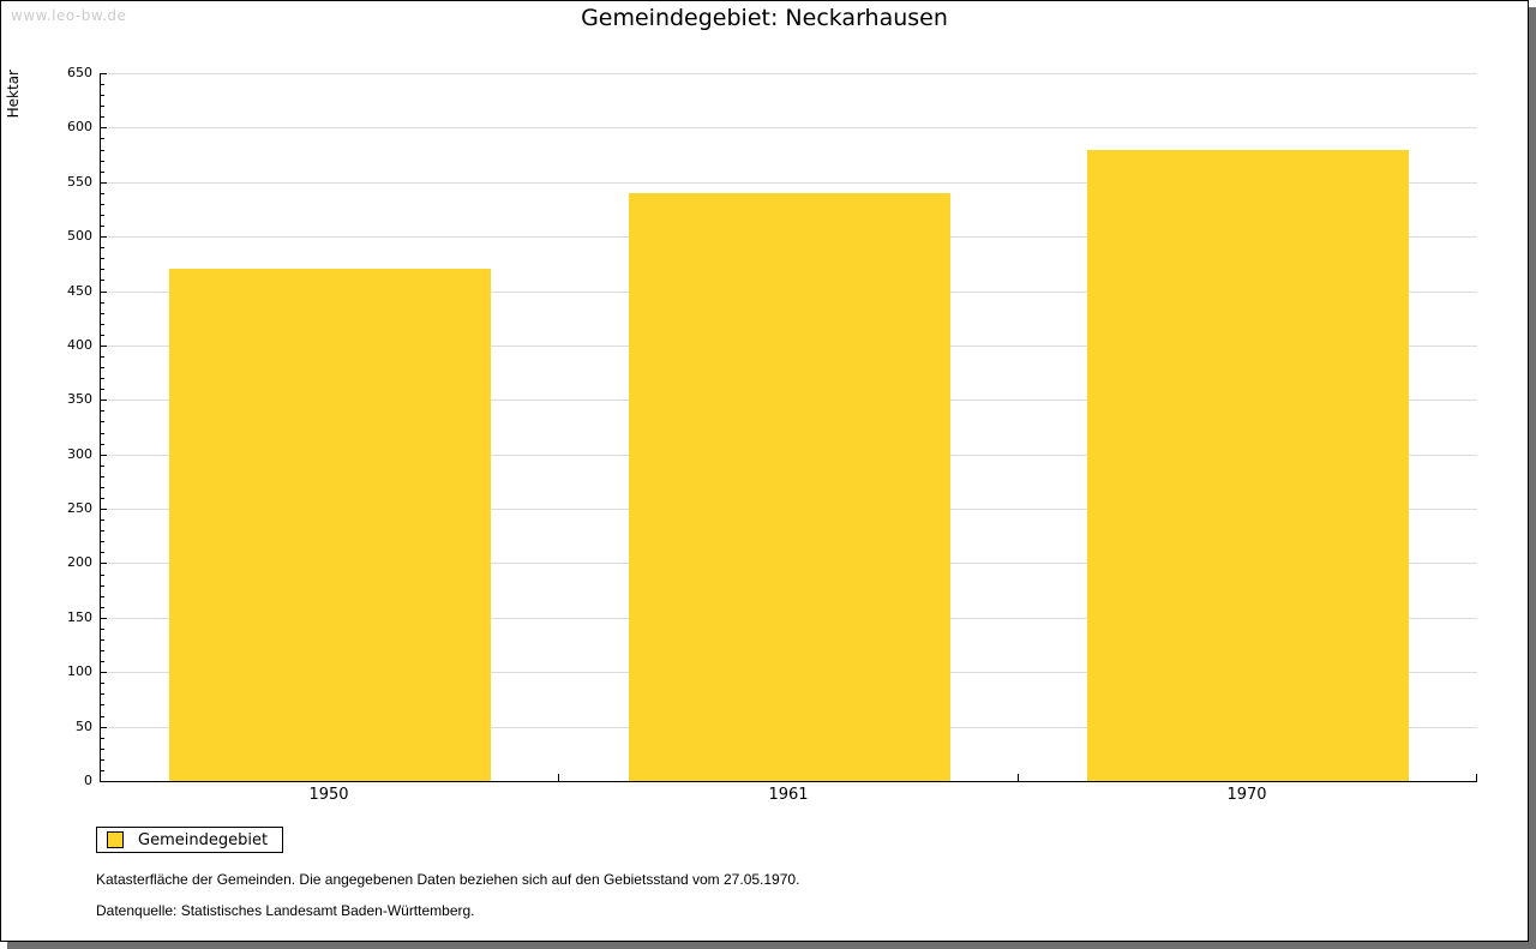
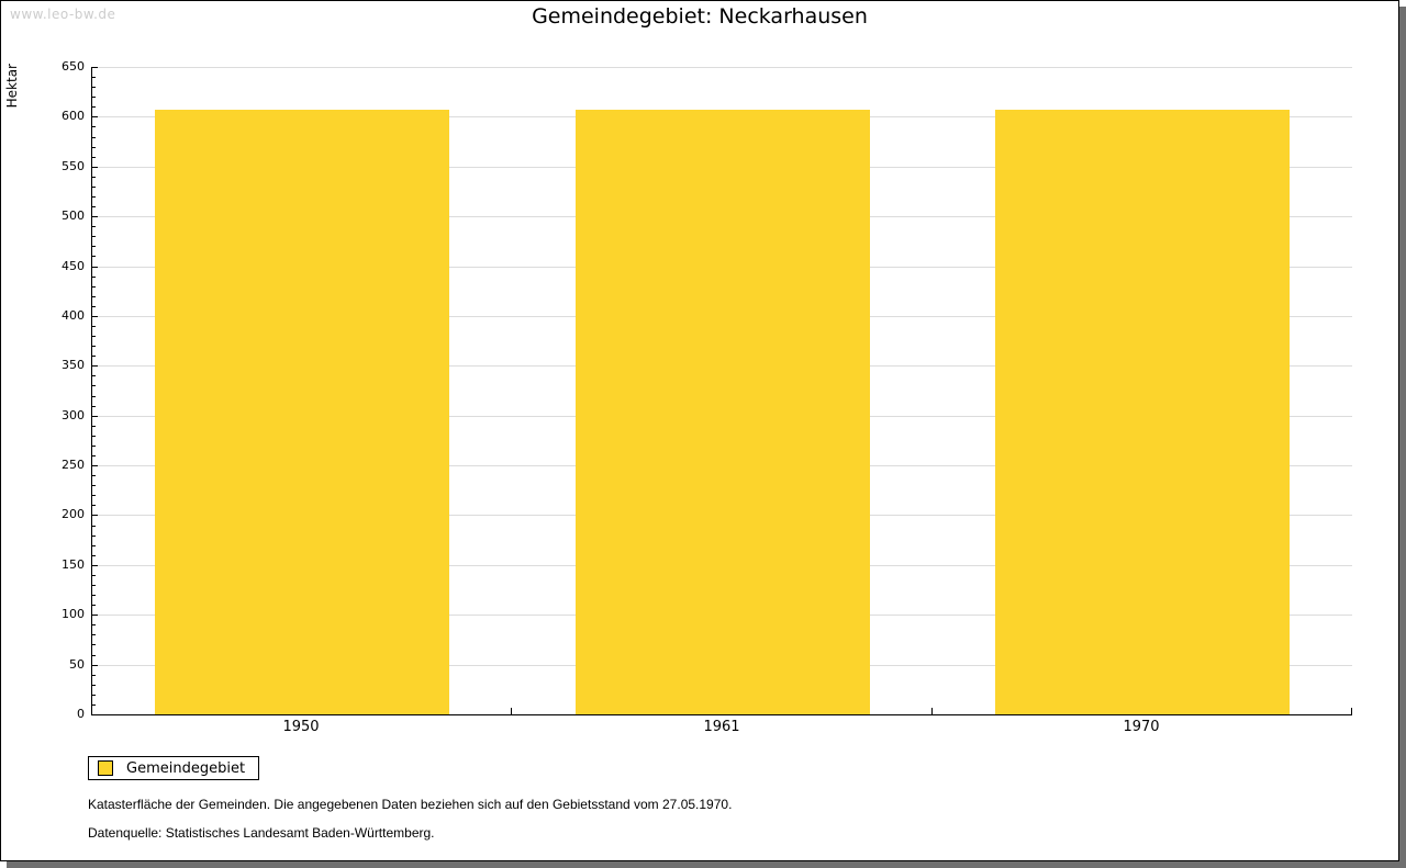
1950: 470 -> 610
1961: 540 -> 610
1970: 580 -> 610
